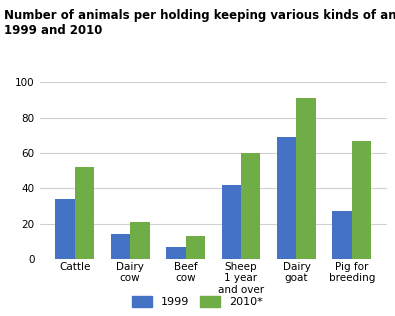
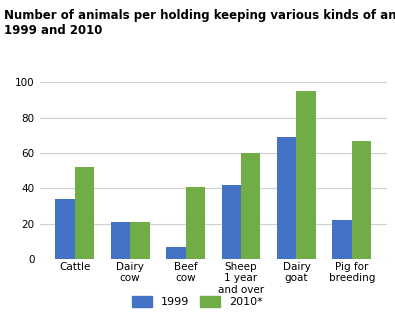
1999/Dairy cow: 14 -> 21
2010*/Beef cow: 13 -> 41
2010*/Dairy goat: 91 -> 95
1999/Pig for breeding: 27 -> 22
